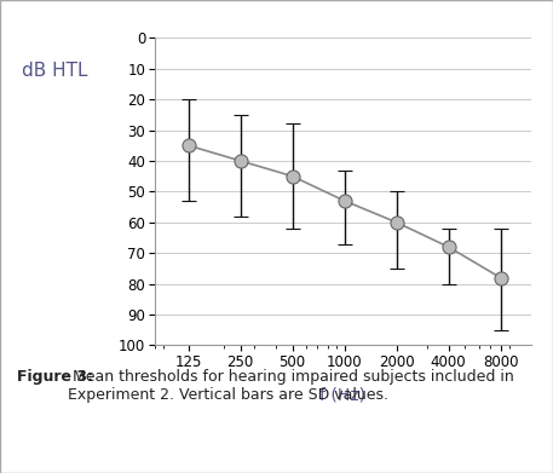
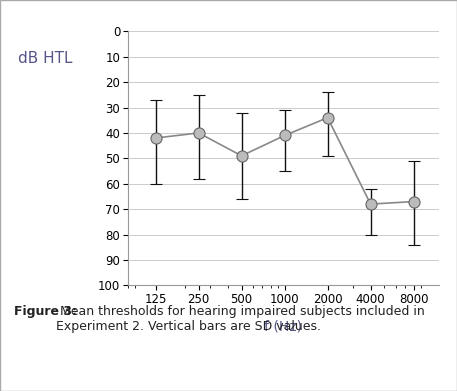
125: 35 -> 42
500: 45 -> 49
1000: 53 -> 41
2000: 60 -> 34
8000: 78 -> 67
